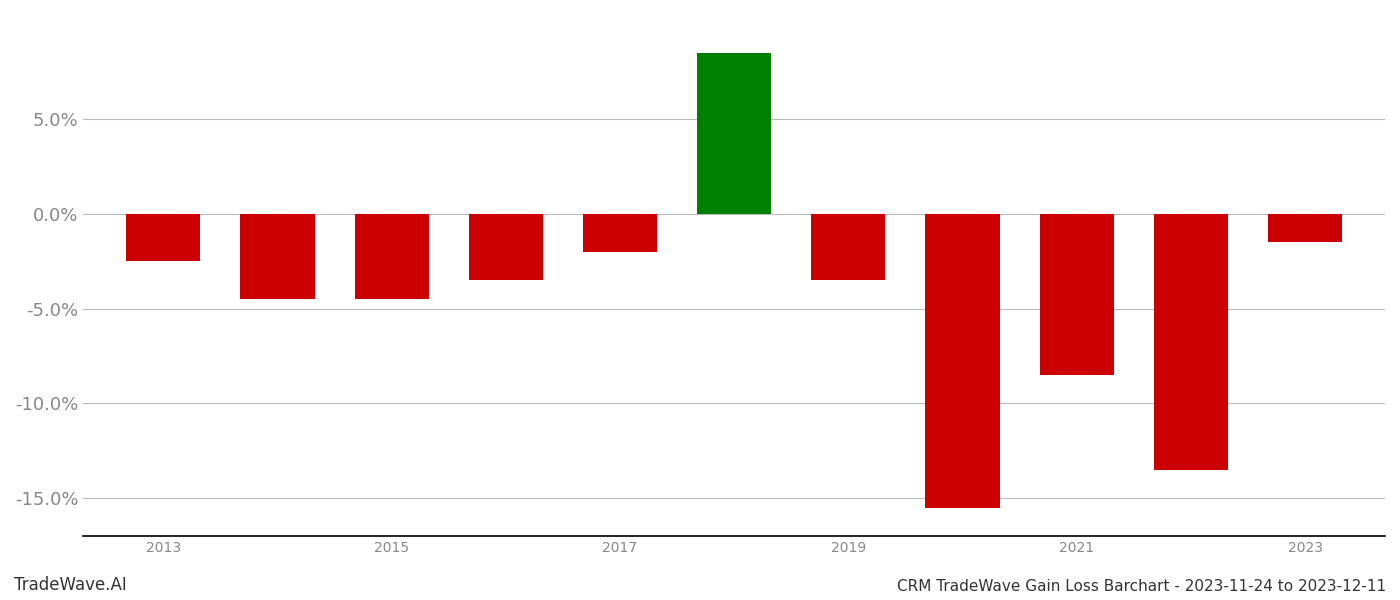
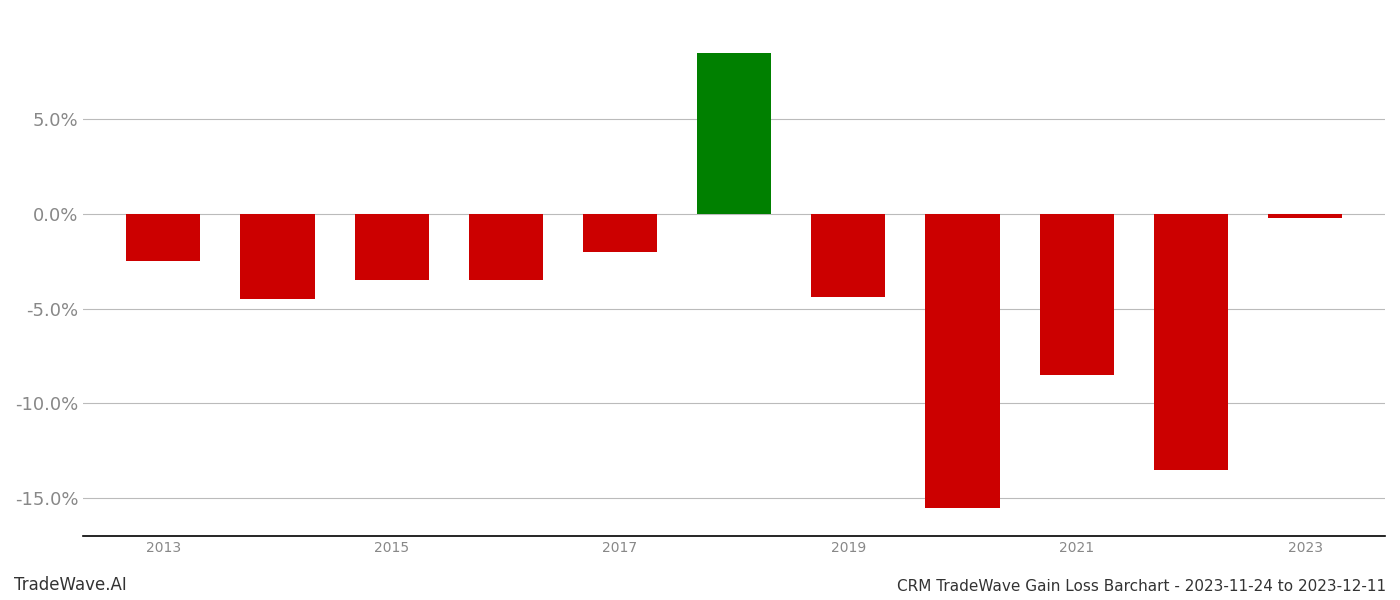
2015: -4.5% -> -3.5%
2019: -3.5% -> -4.4%
2023: -1.5% -> -0.2%
